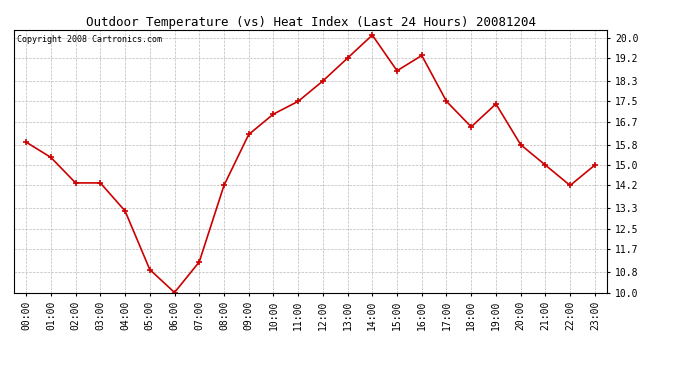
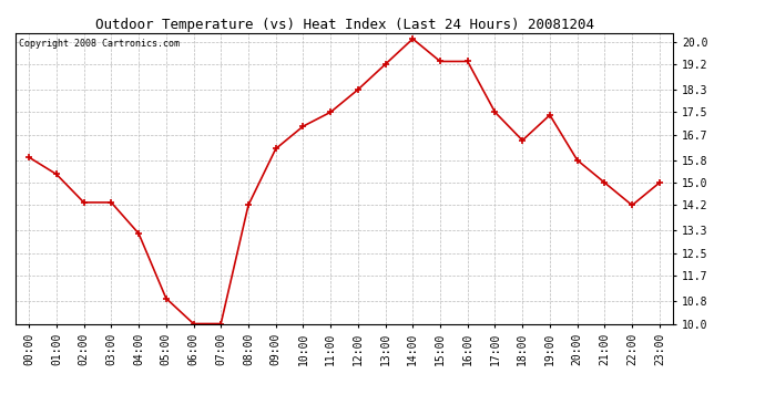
07:00: 11.2 -> 10.0
15:00: 18.7 -> 19.3
